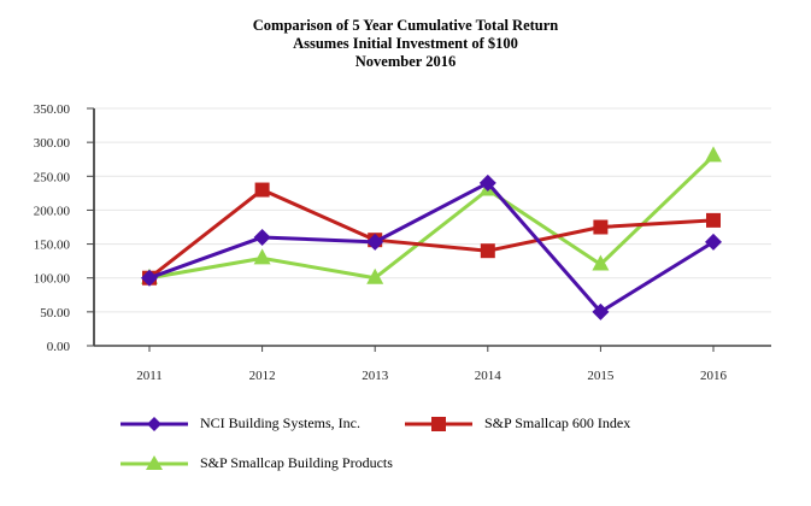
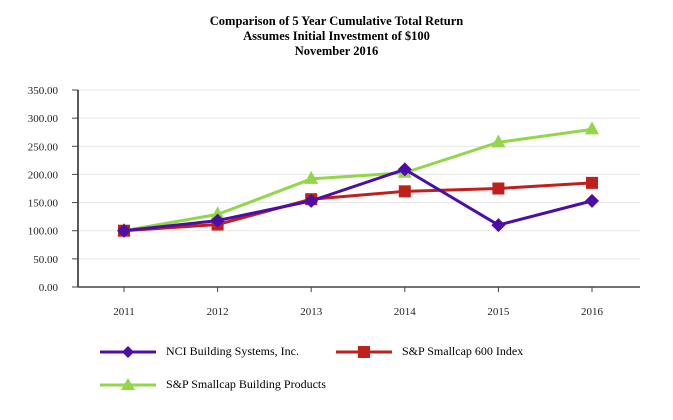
NCI Building Systems, Inc./2012: 160 -> 120
S&P Smallcap 600 Index/2012: 230 -> 110
S&P Smallcap Building Products/2013: 100 -> 190
NCI Building Systems, Inc./2014: 240 -> 210
S&P Smallcap 600 Index/2014: 140 -> 170
S&P Smallcap Building Products/2014: 230 -> 200
NCI Building Systems, Inc./2015: 50 -> 110
S&P Smallcap Building Products/2015: 120 -> 260
